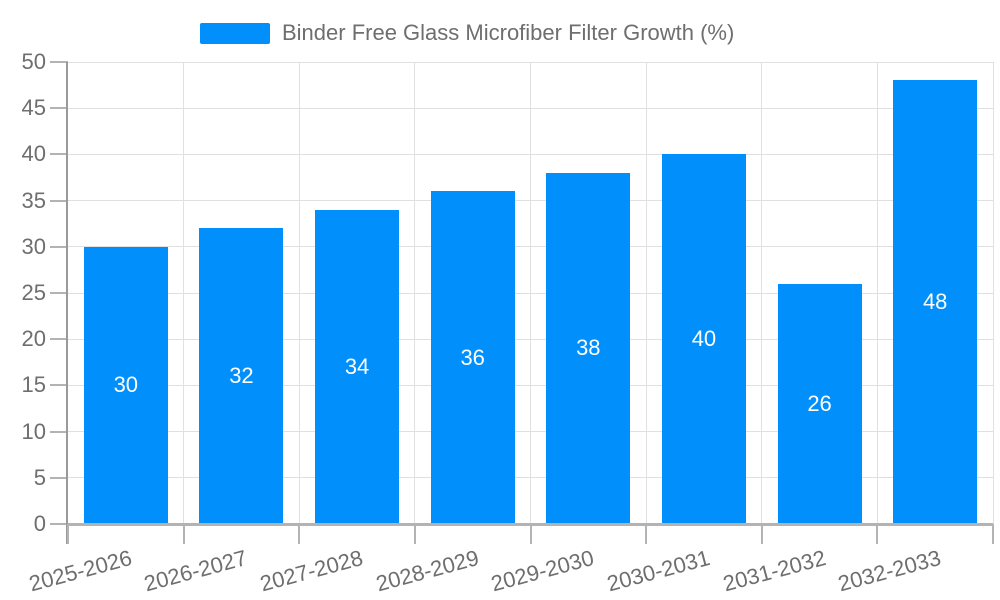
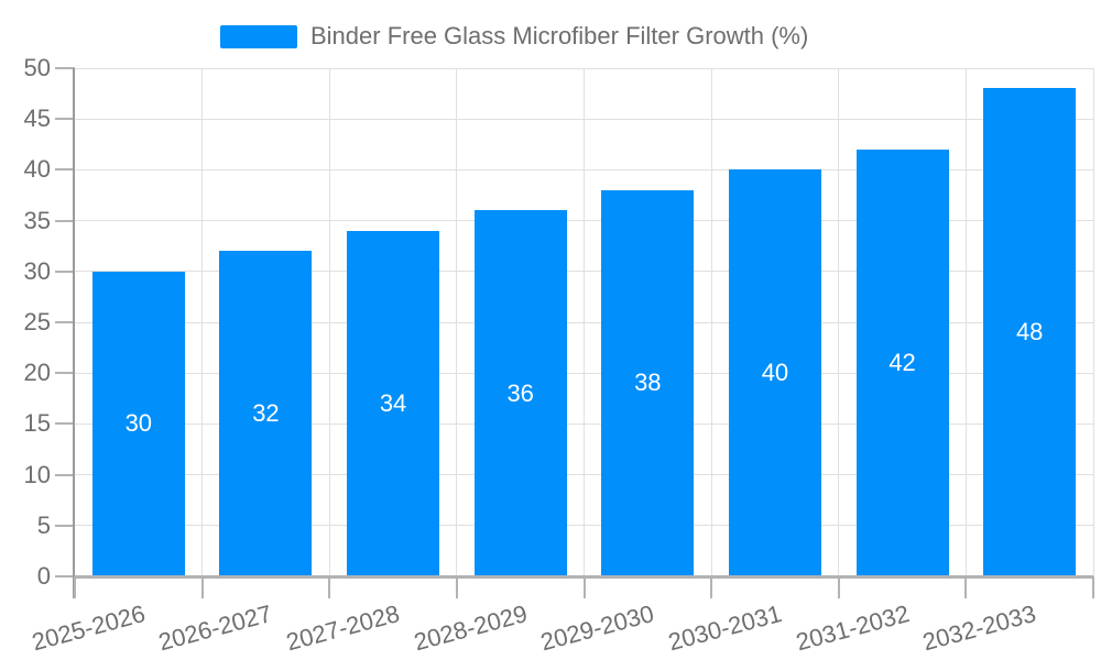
2031-2032: 26 -> 42
